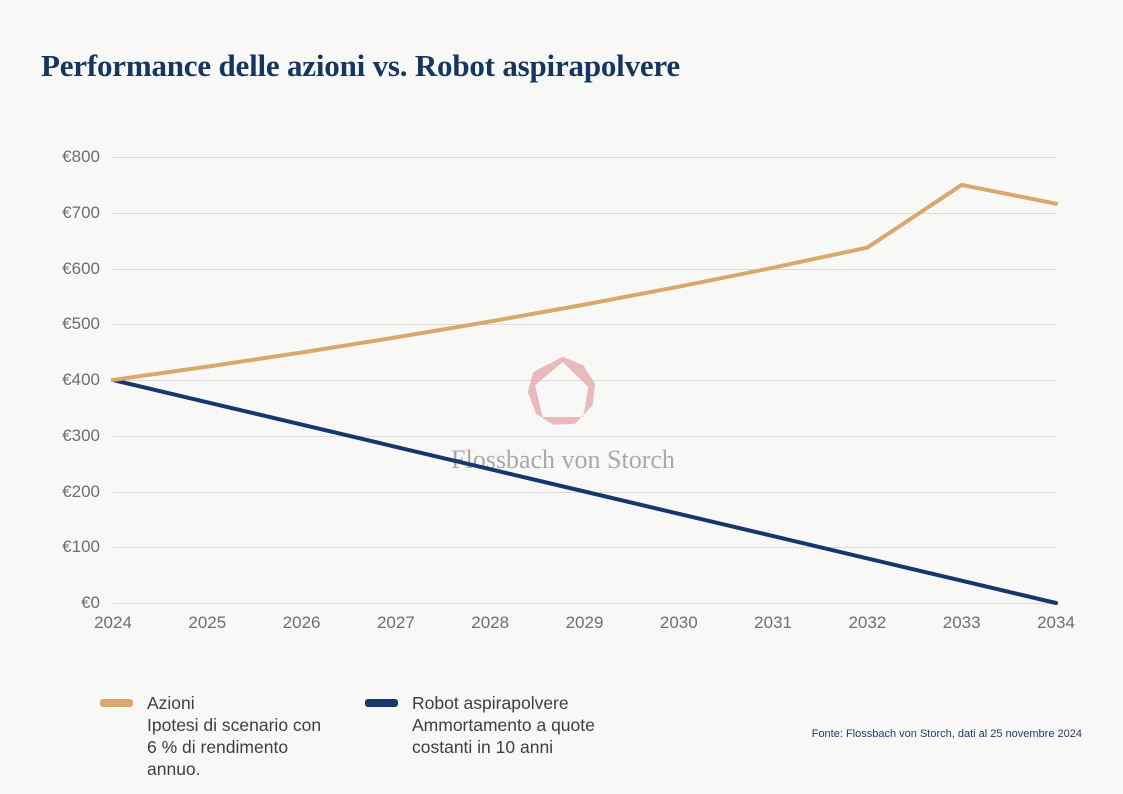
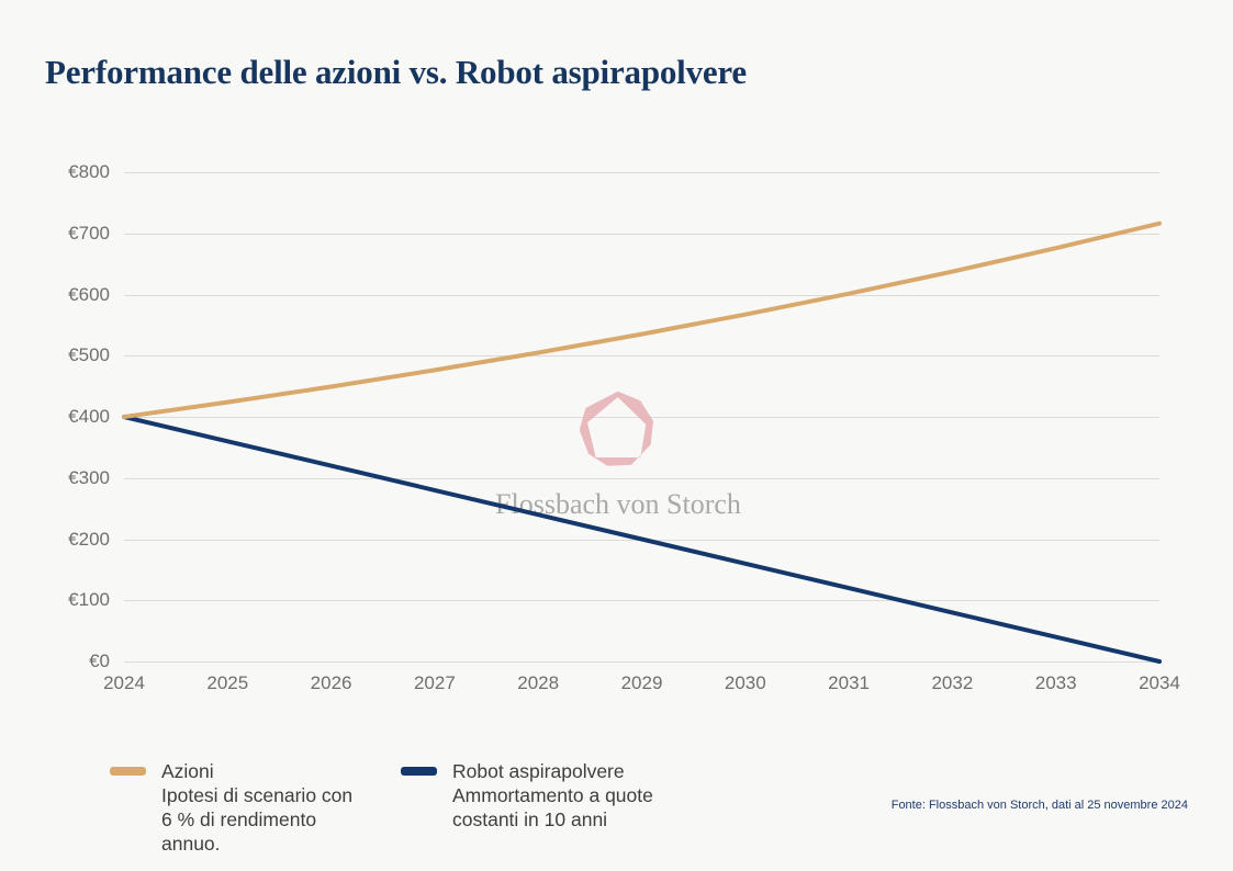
Azioni/2033: €750 -> €680
